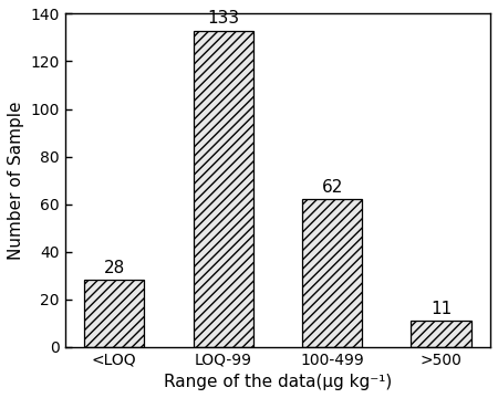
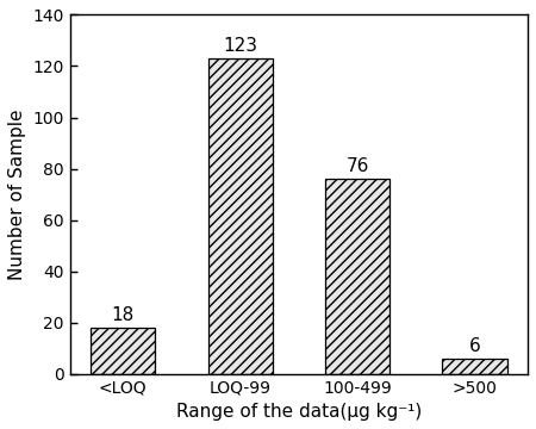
<LOQ: 28 -> 18
LOQ-99: 133 -> 123
100-499: 62 -> 76
>500: 11 -> 6
